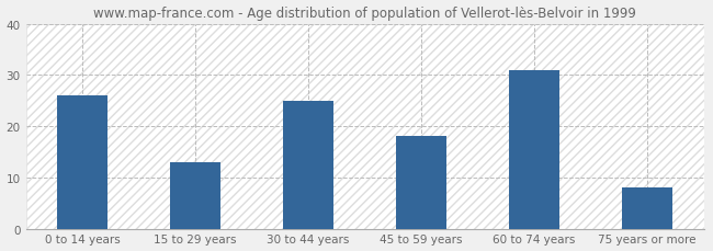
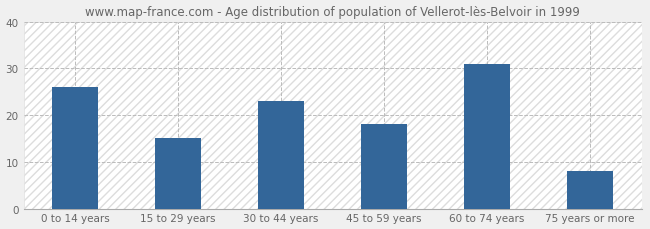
15 to 29 years: 13 -> 15
30 to 44 years: 25 -> 23
